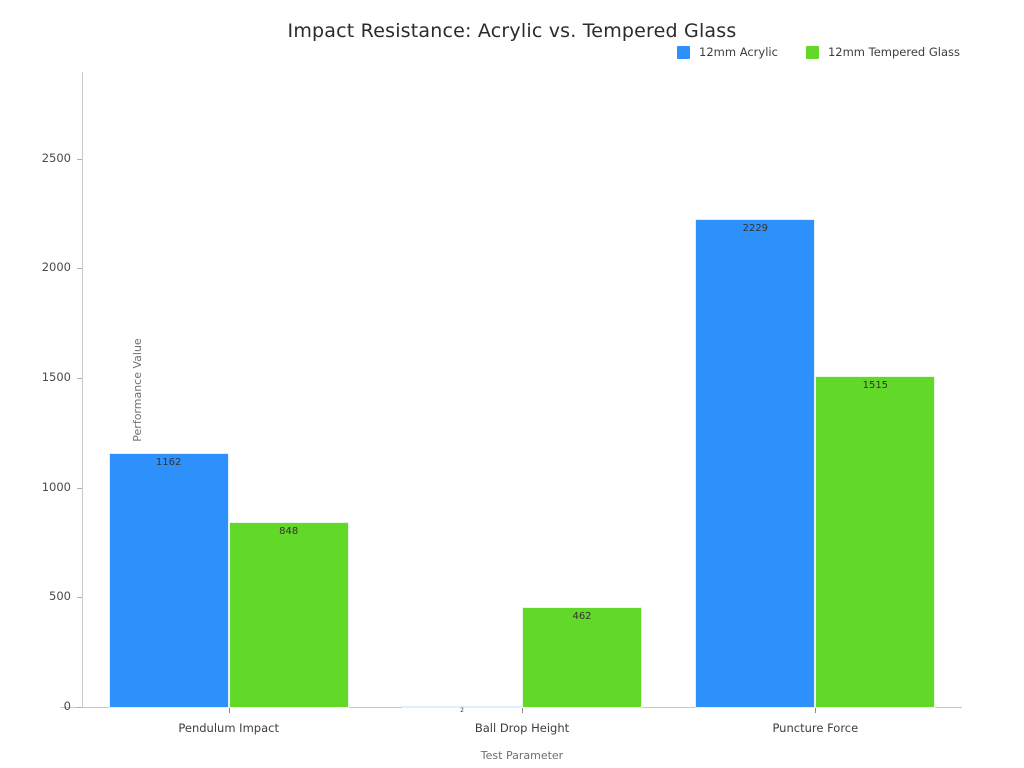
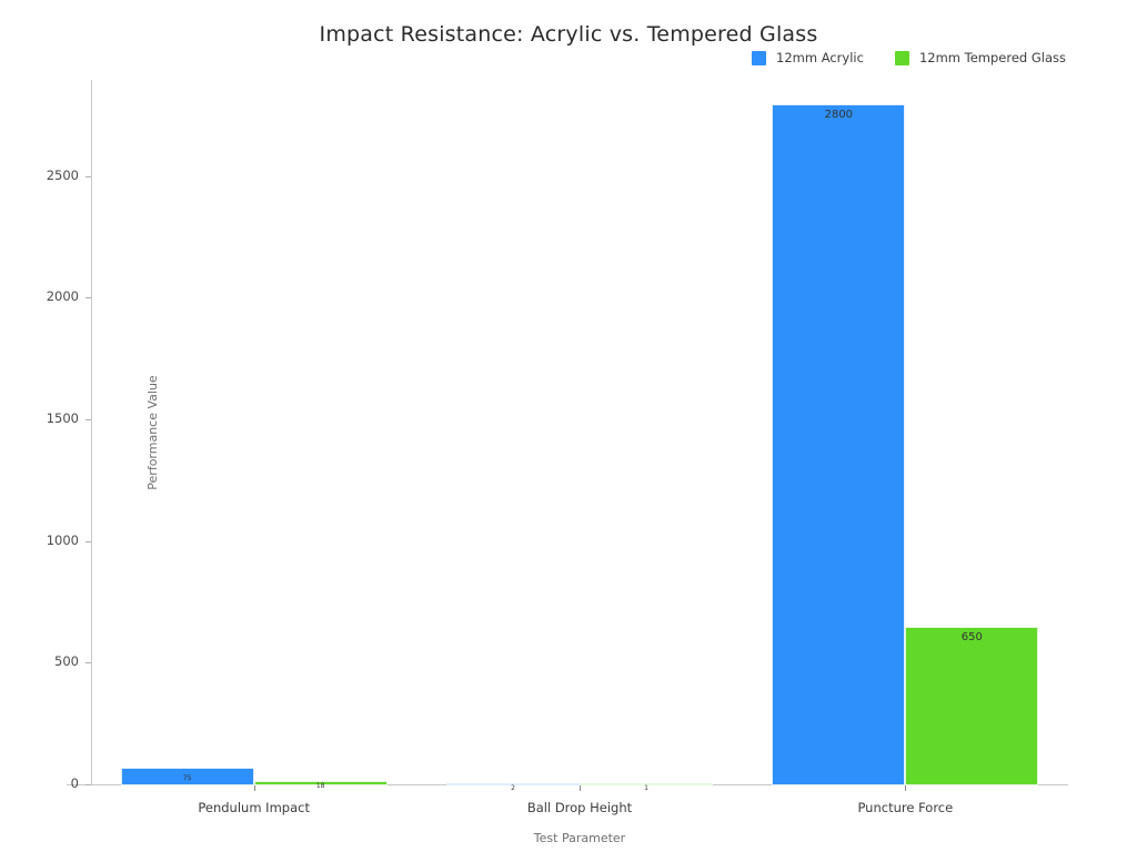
12mm Acrylic/Pendulum Impact: 1162 -> 75
12mm Tempered Glass/Pendulum Impact: 848 -> 18
12mm Tempered Glass/Ball Drop Height: 462 -> 1
12mm Acrylic/Puncture Force: 2229 -> 2800
12mm Tempered Glass/Puncture Force: 1515 -> 650
